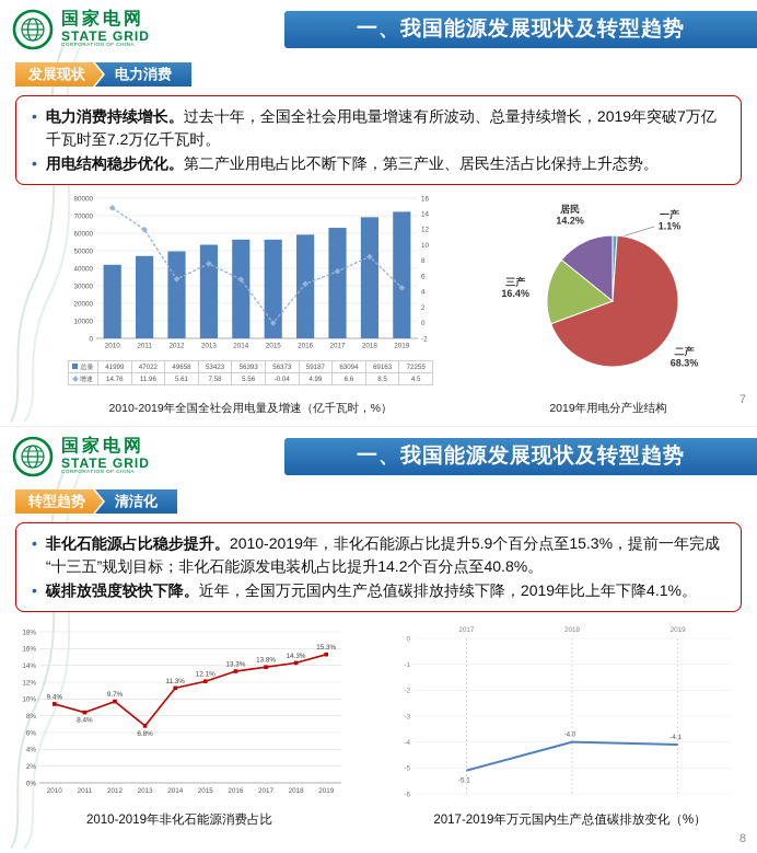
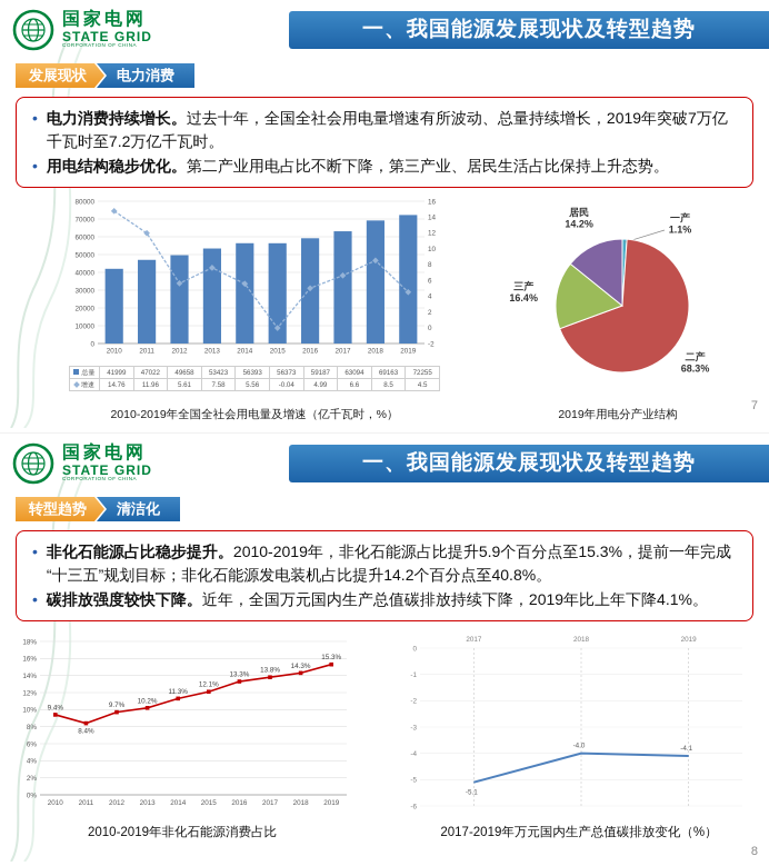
2010-2019年非化石能源消费占比/2013: 6.8% -> 10.2%
